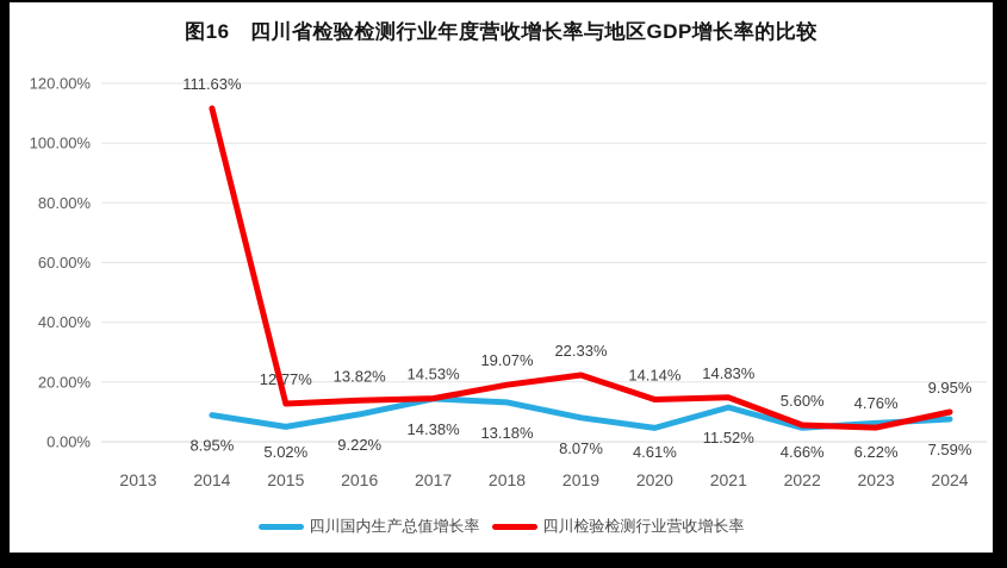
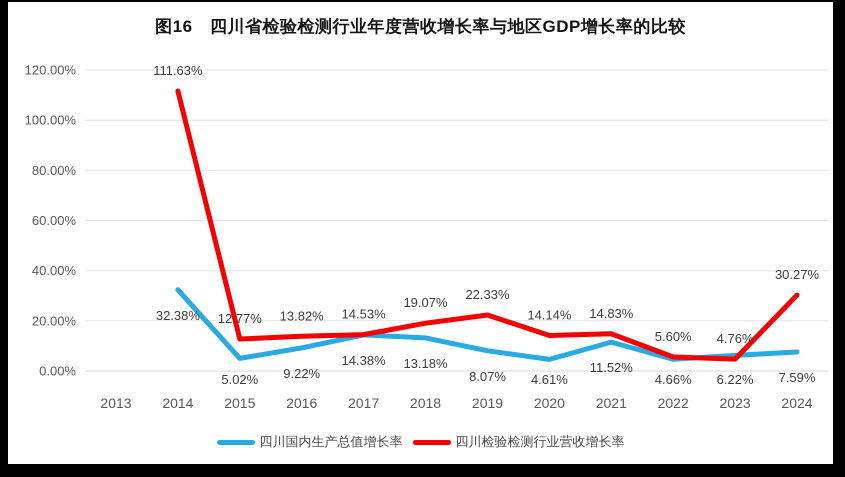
四川国内生产总值增长率/2014: 8.95% -> 32.38%
四川检验检测行业营收增长率/2024: 9.95% -> 30.27%
